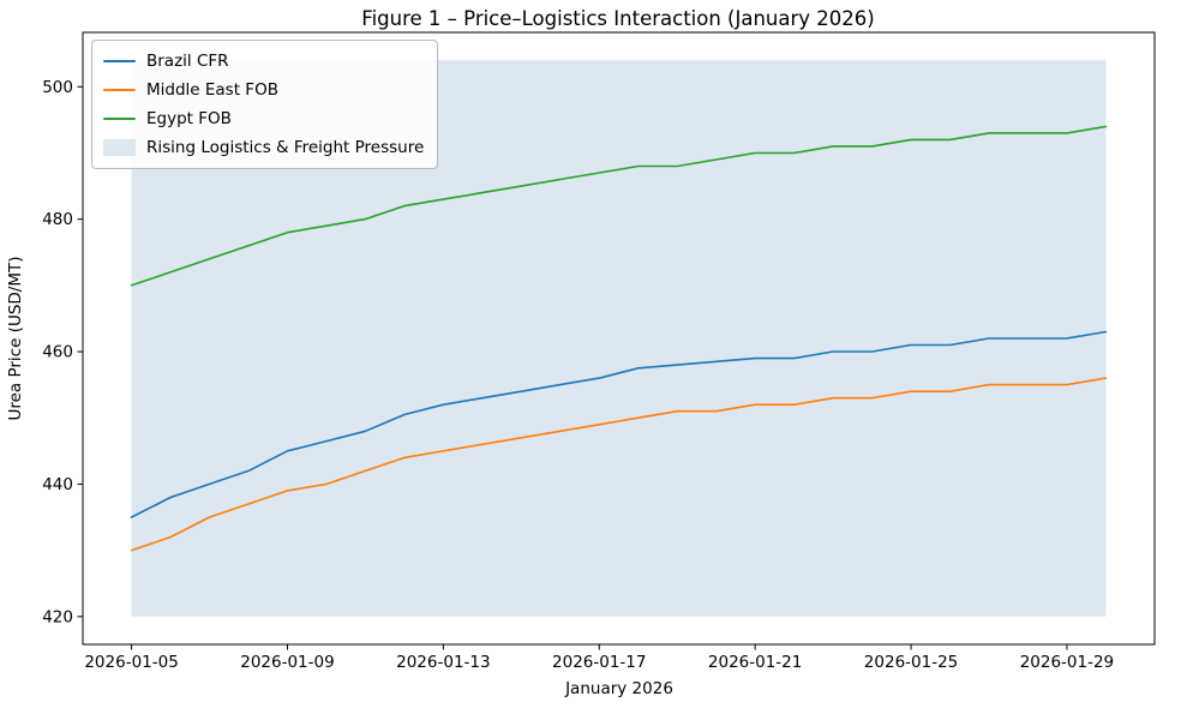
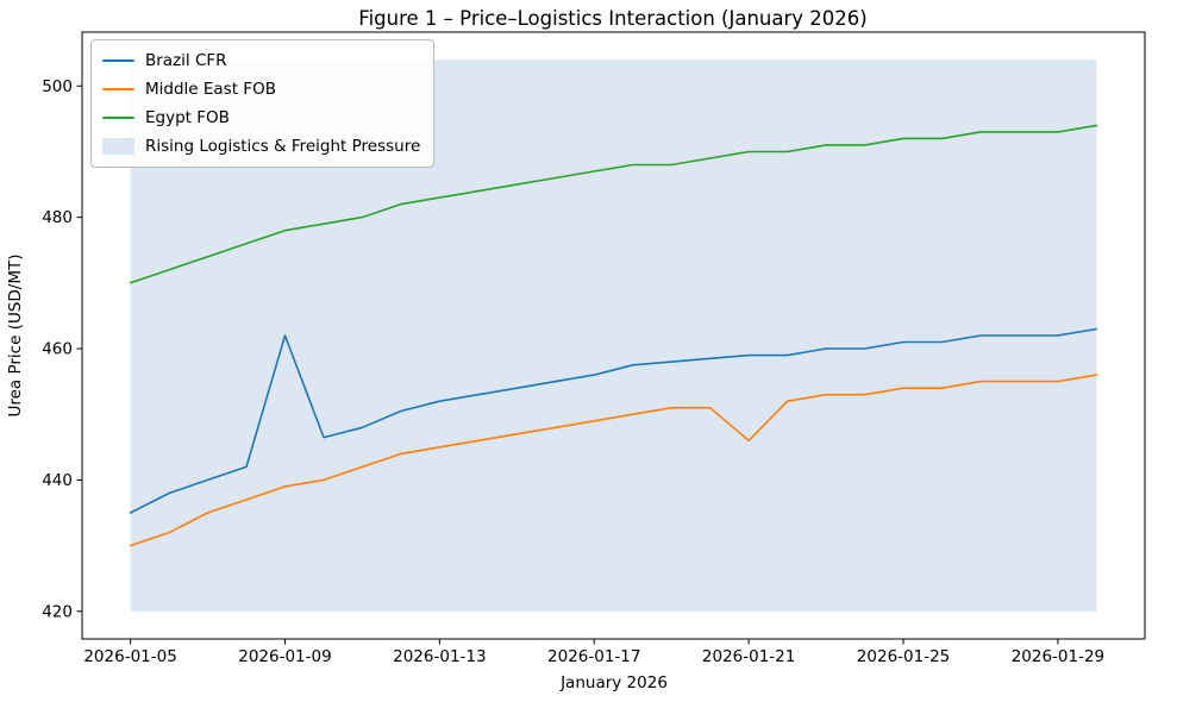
Brazil CFR/2026-01-09: 445 -> 462
Middle East FOB/2026-01-21: 452 -> 446
